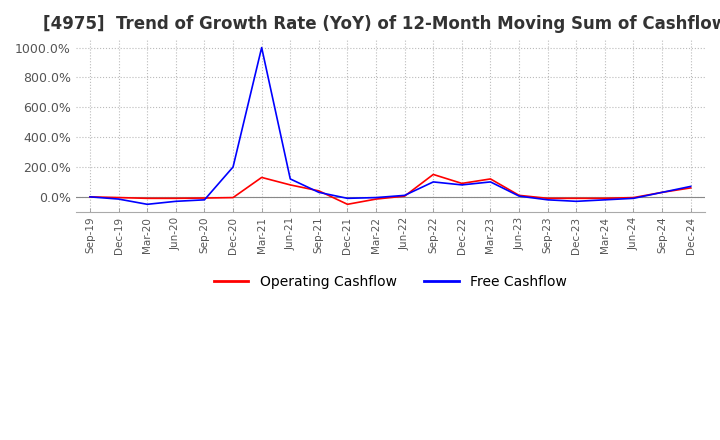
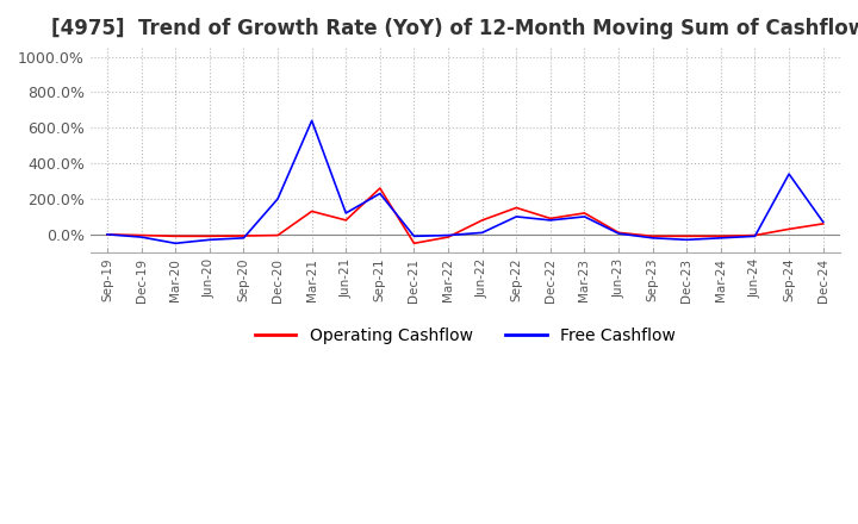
Free Cashflow/Mar-21: 1000% -> 640%
Operating Cashflow/Sep-21: 40% -> 260%
Free Cashflow/Sep-21: 30% -> 230%
Operating Cashflow/Jun-22: 0% -> 80%
Free Cashflow/Sep-24: 30% -> 340%
